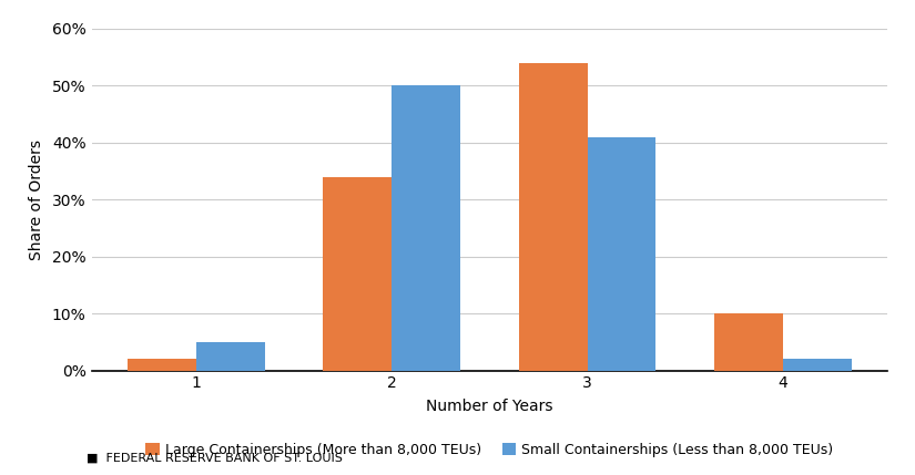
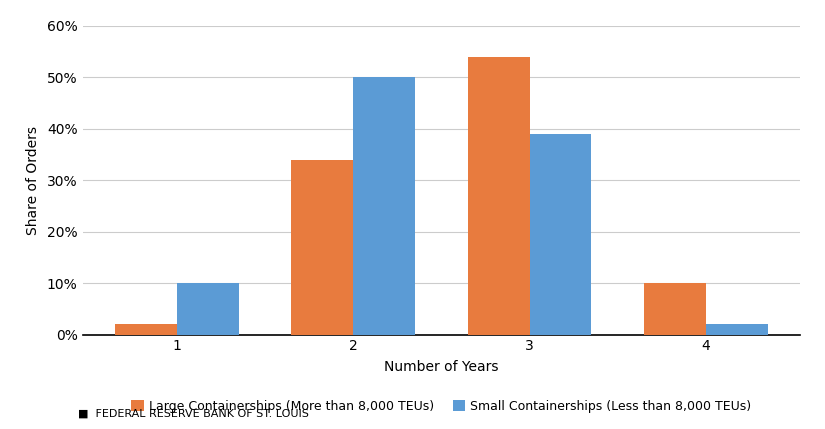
Small Containerships (Less than 8,000 TEUs)/1: 5% -> 10%
Small Containerships (Less than 8,000 TEUs)/3: 41% -> 39%
